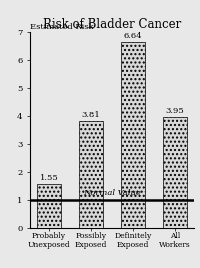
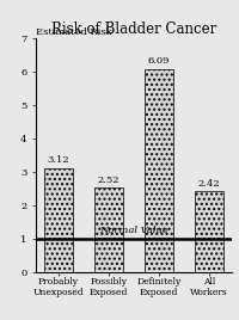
Probably Unexposed: 1.55 -> 3.12
Possibly Exposed: 3.81 -> 2.52
Definitely Exposed: 6.64 -> 6.09
All Workers: 3.95 -> 2.42
